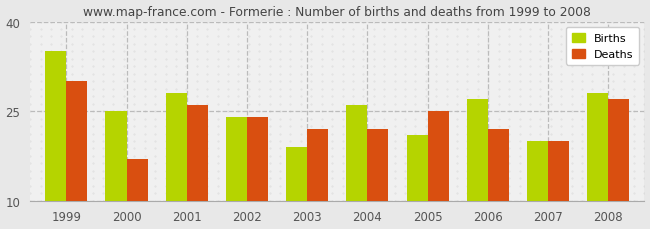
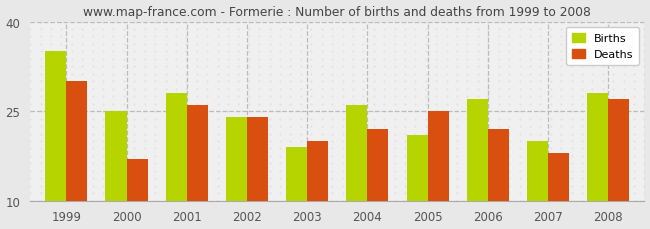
Deaths/2003: 22 -> 20
Deaths/2007: 20 -> 18
